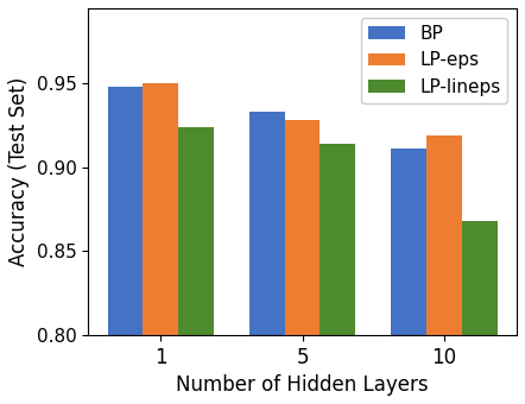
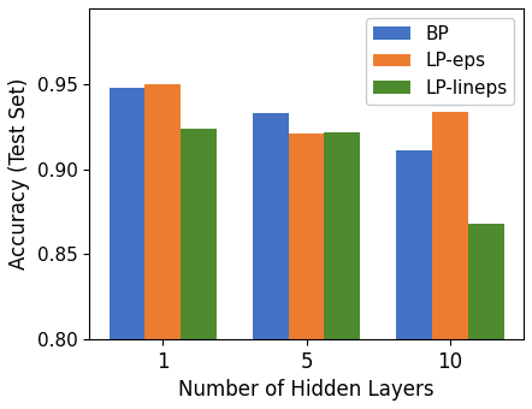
LP-eps/5: 0.928 -> 0.921
LP-lineps/5: 0.914 -> 0.922
LP-eps/10: 0.919 -> 0.934
